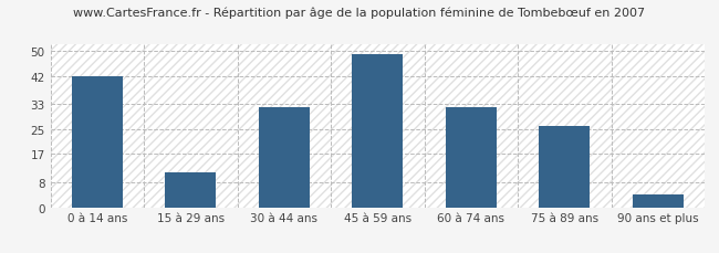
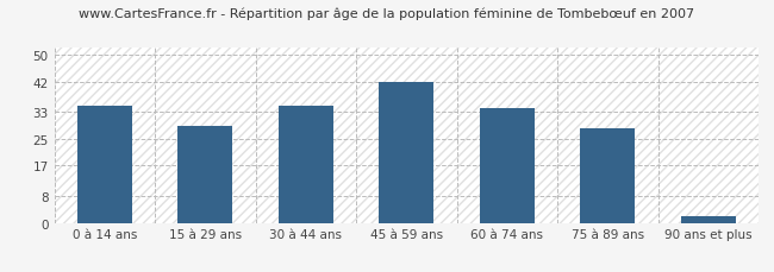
0 à 14 ans: 42 -> 35
15 à 29 ans: 11 -> 29
30 à 44 ans: 32 -> 35
45 à 59 ans: 49 -> 42
60 à 74 ans: 32 -> 34
75 à 89 ans: 26 -> 28
90 ans et plus: 4 -> 2
